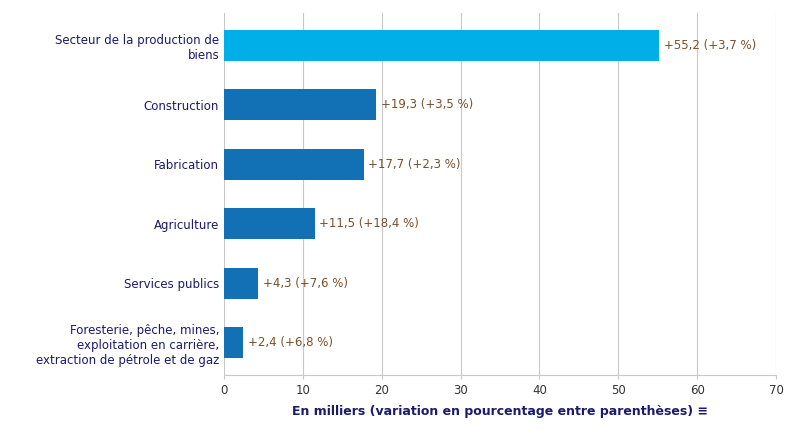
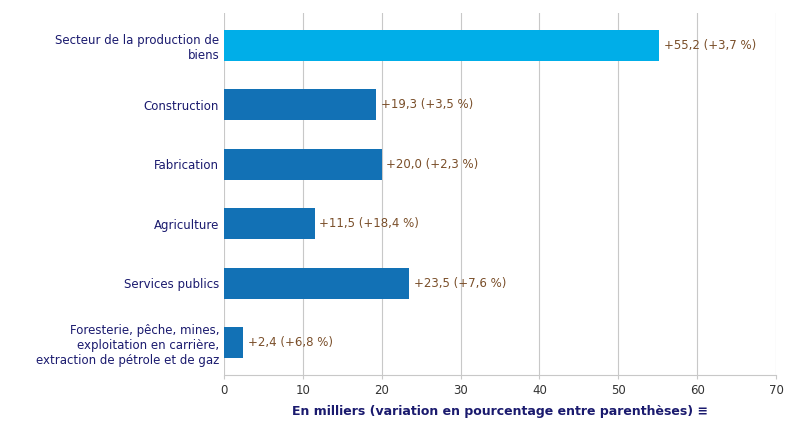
Fabrication: +17,7 -> +20,0
Services publics: +4,3 -> +23,5
